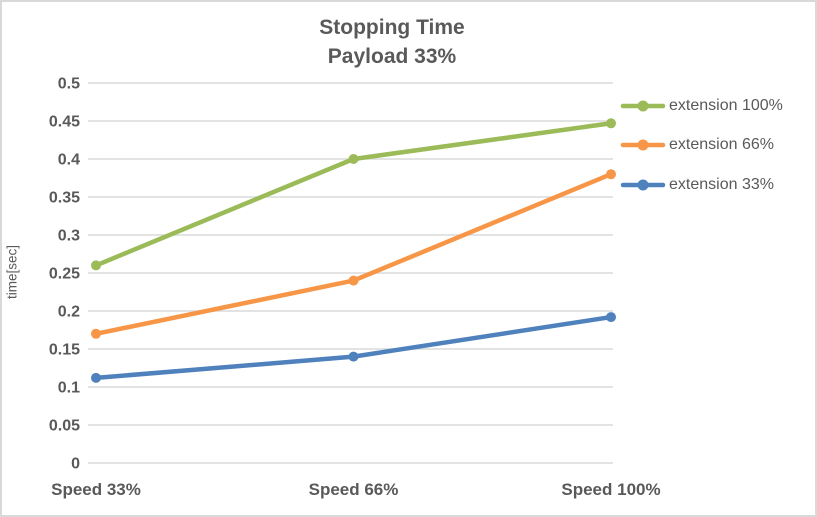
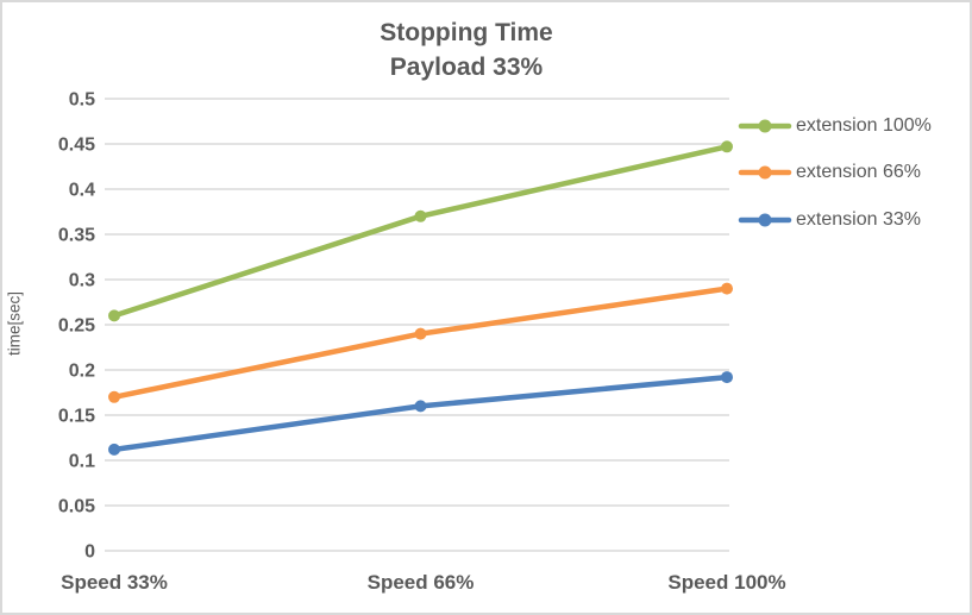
extension 100%/Speed 66%: 0.40 -> 0.37
extension 33%/Speed 66%: 0.14 -> 0.16
extension 66%/Speed 100%: 0.38 -> 0.29
